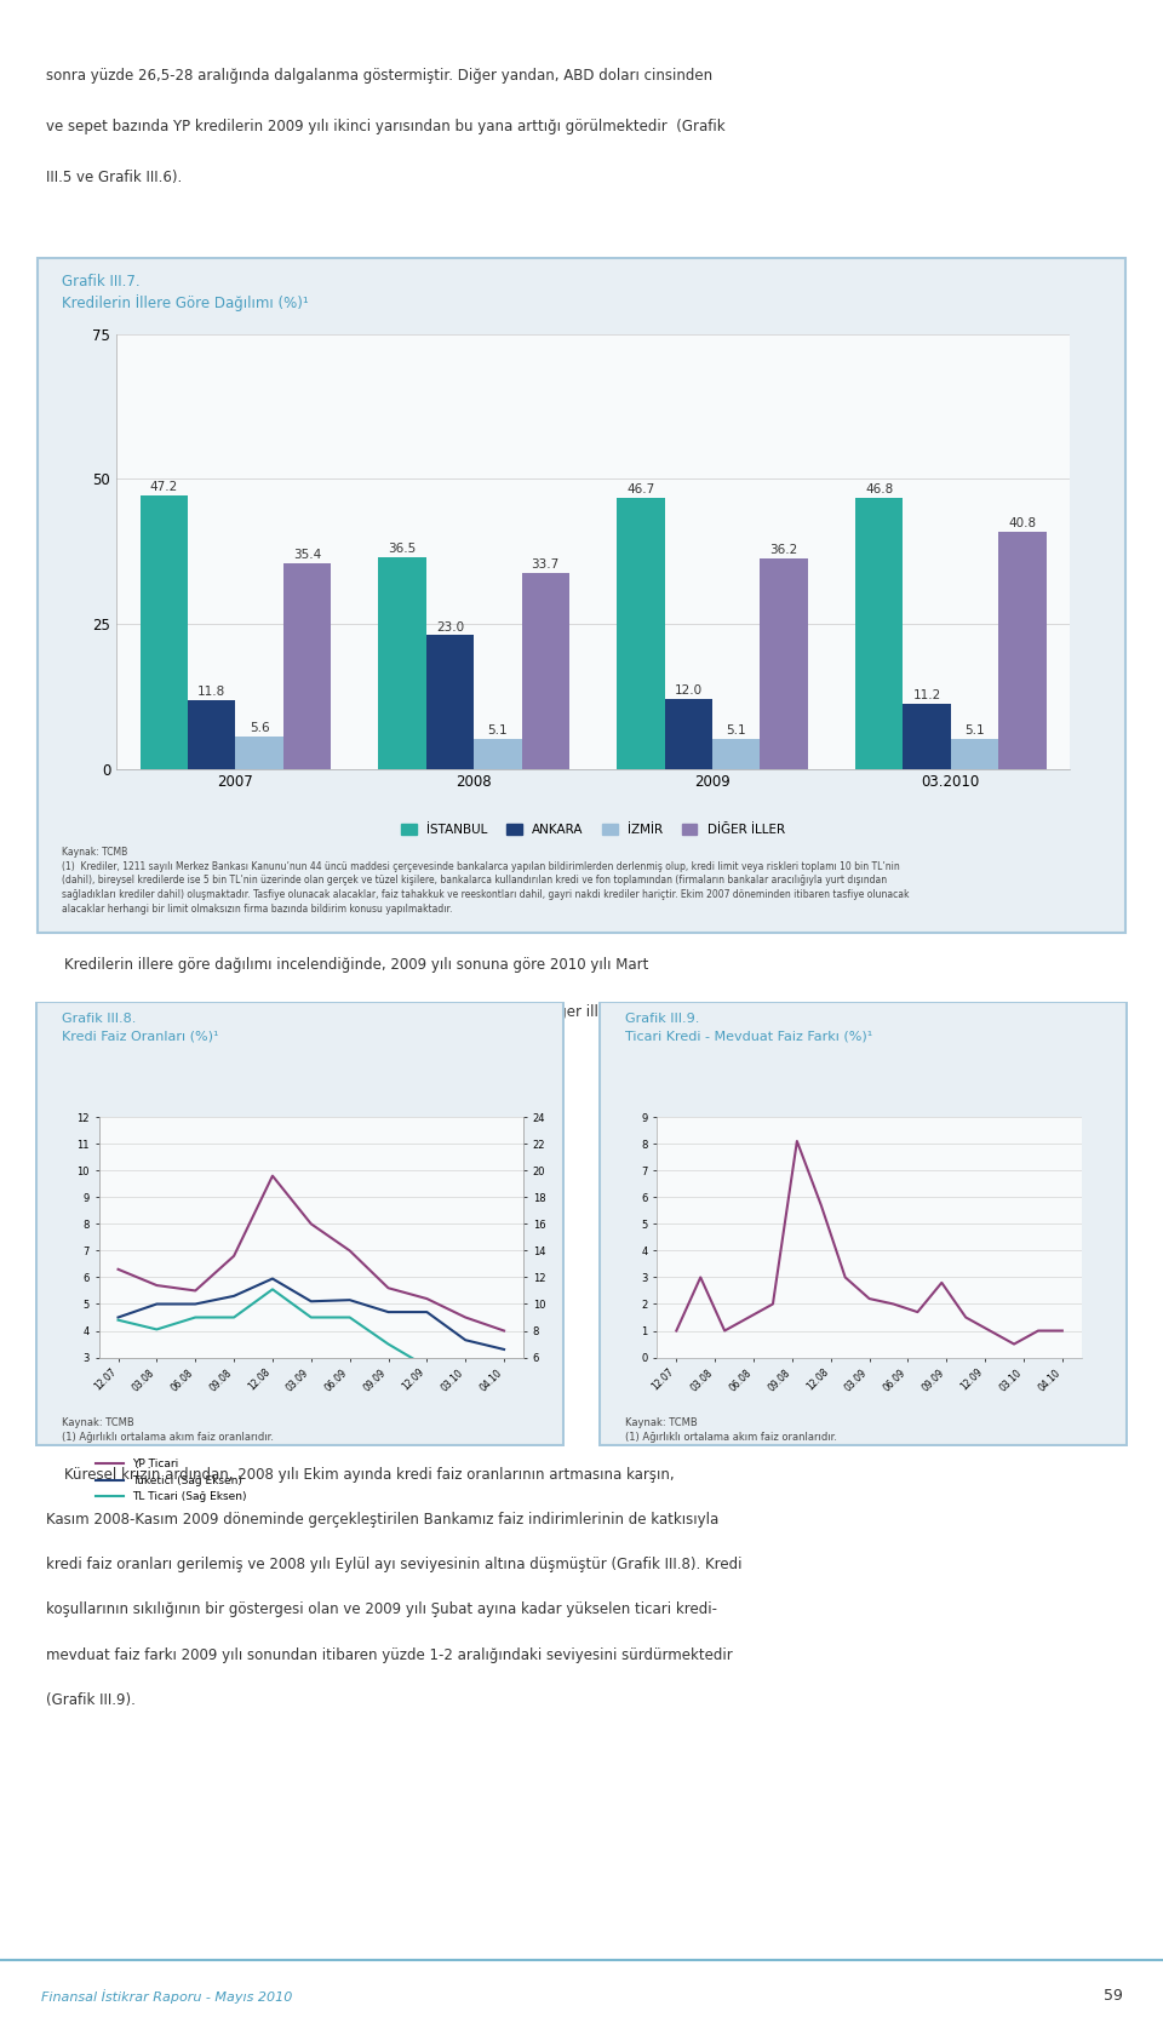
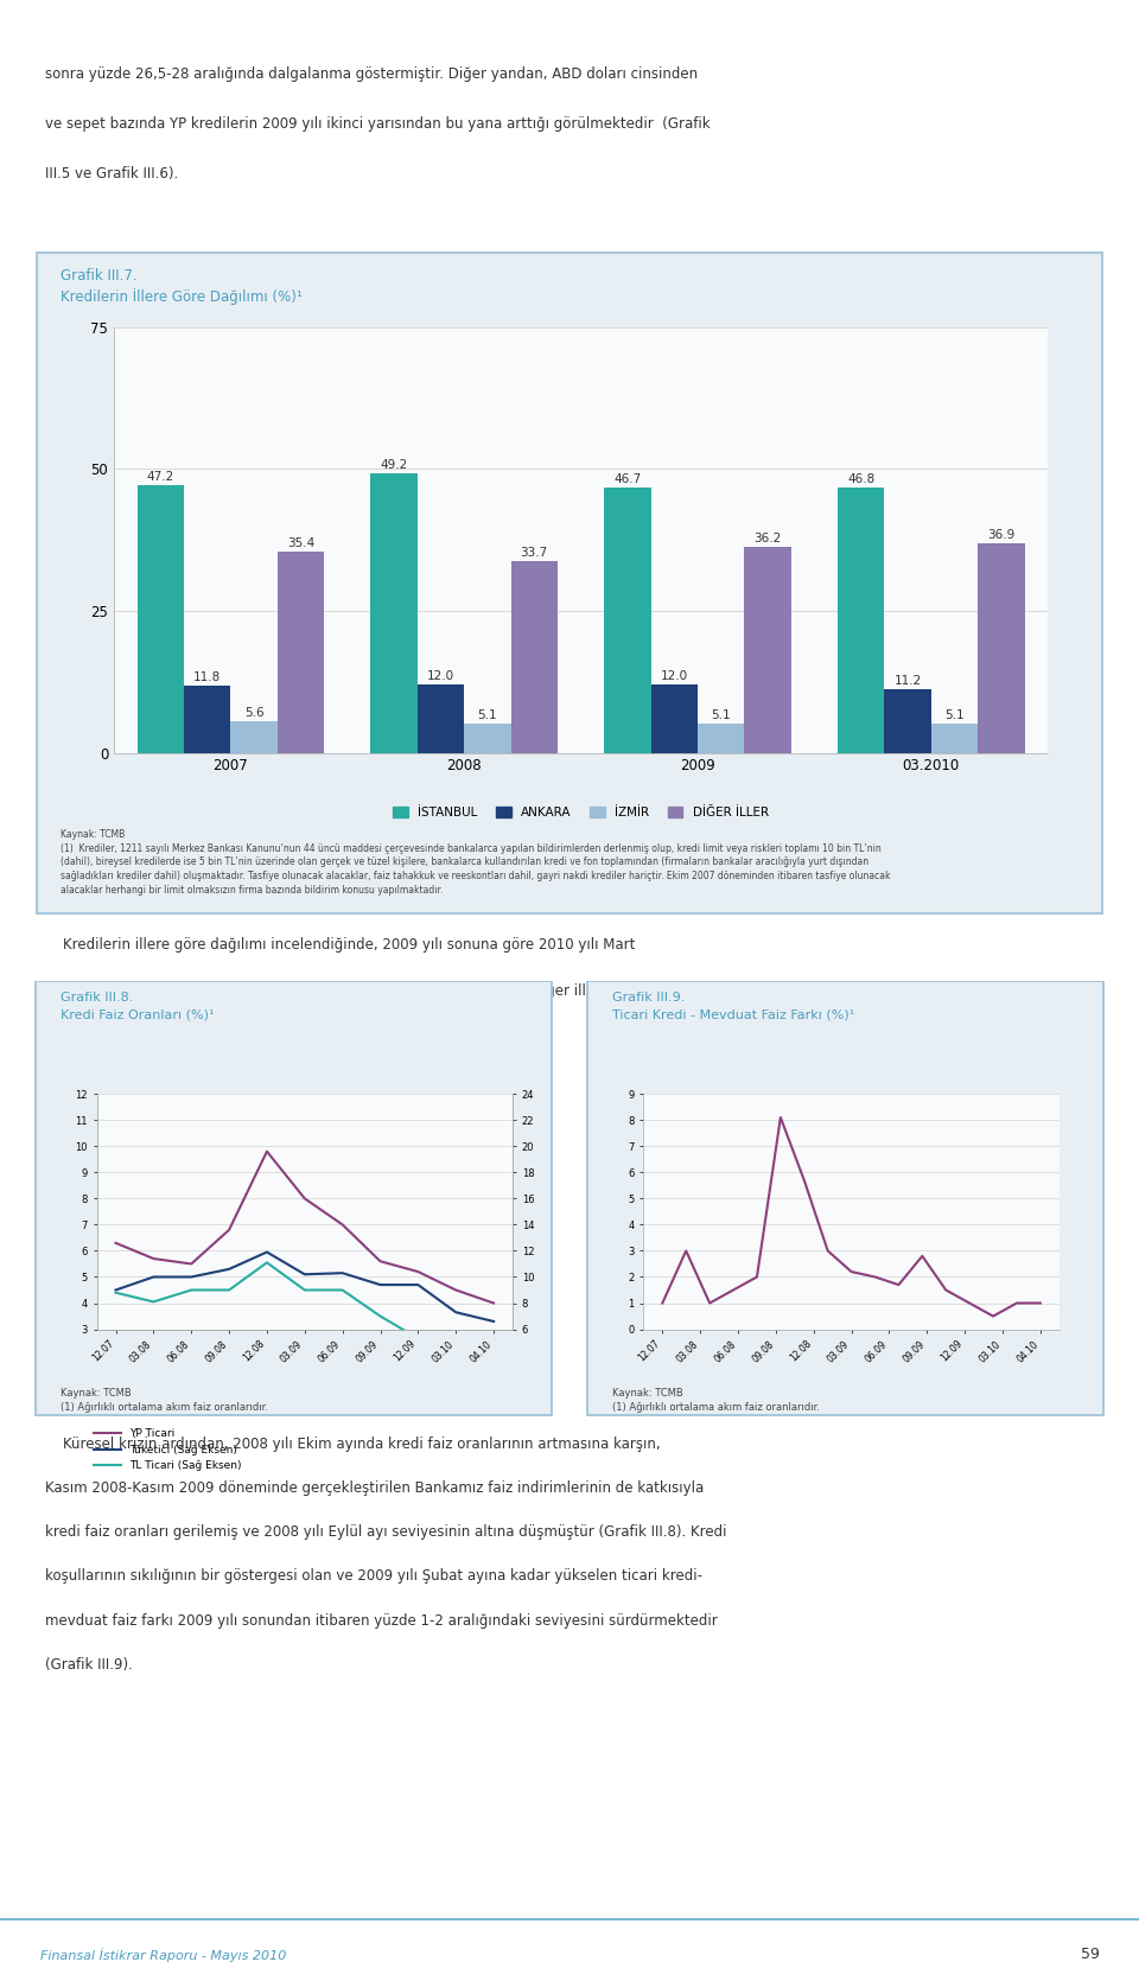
İSTANBUL/2008: 36.5 -> 49.2
ANKARA/2008: 23.0 -> 12.0
DİĞER İLLER/03.2010: 40.8 -> 36.9
